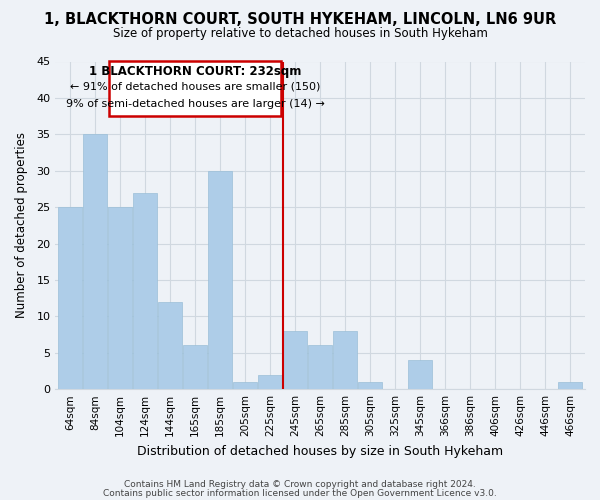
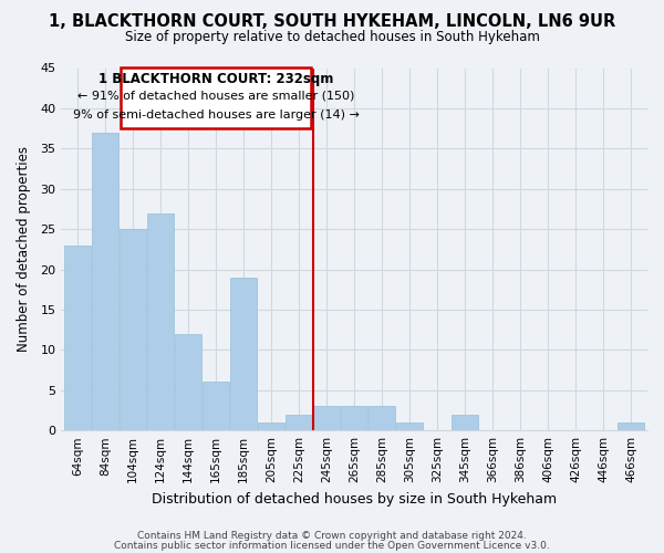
64sqm: 25 -> 23
84sqm: 35 -> 37
185sqm: 30 -> 19
245sqm: 8 -> 3
265sqm: 6 -> 3
285sqm: 8 -> 3
345sqm: 4 -> 2
